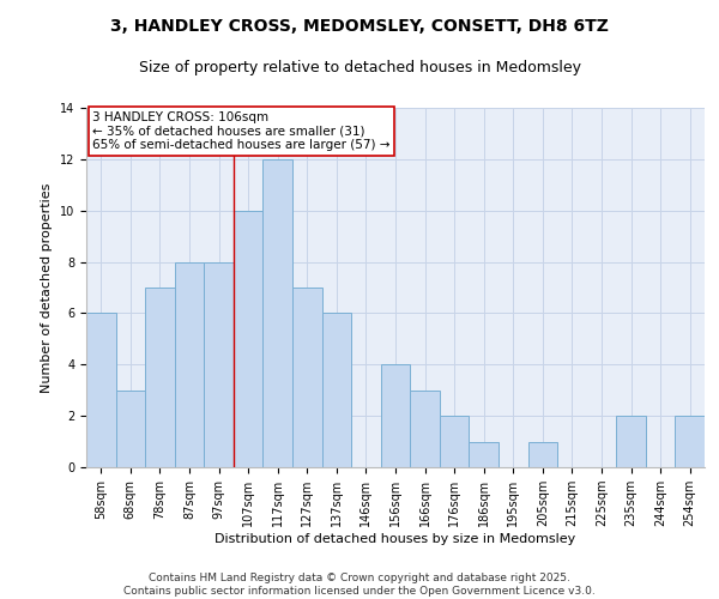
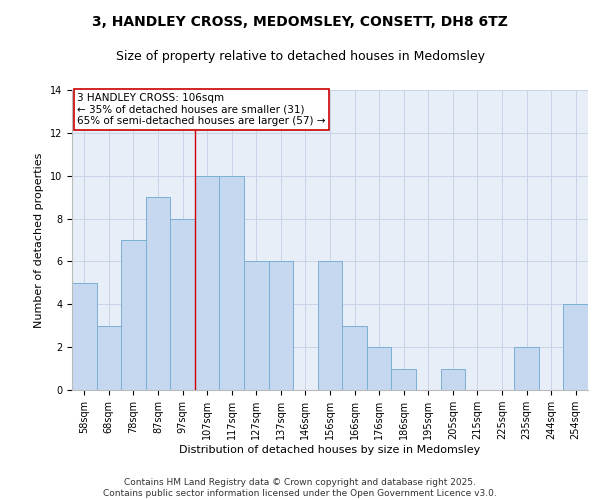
58sqm: 6 -> 5
87sqm: 8 -> 9
117sqm: 12 -> 10
127sqm: 7 -> 6
156sqm: 4 -> 6
254sqm: 2 -> 4
